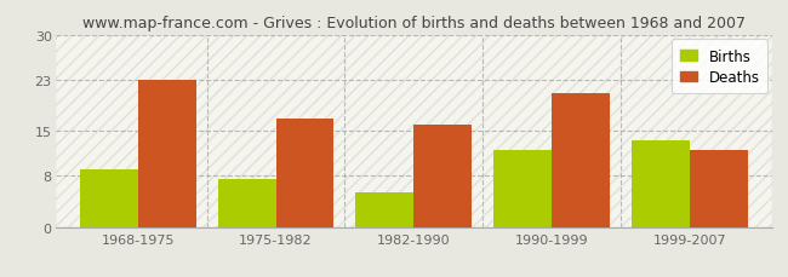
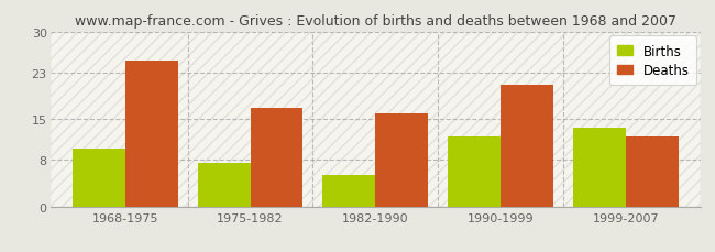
Births/1968-1975: 9.0 -> 10.0
Deaths/1968-1975: 23 -> 25
